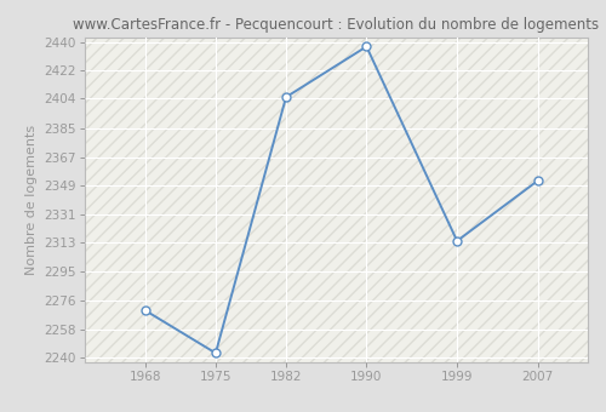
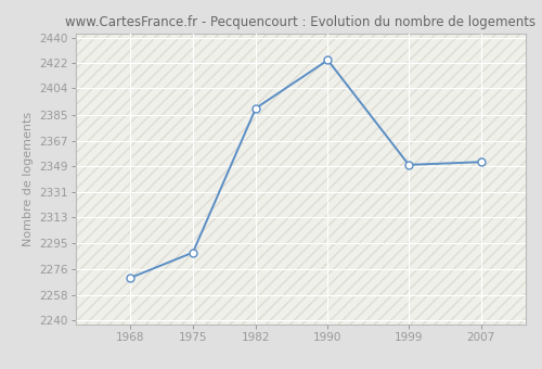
1975: 2243 -> 2288
1982: 2405 -> 2390
1990: 2437 -> 2424
1999: 2314 -> 2350
